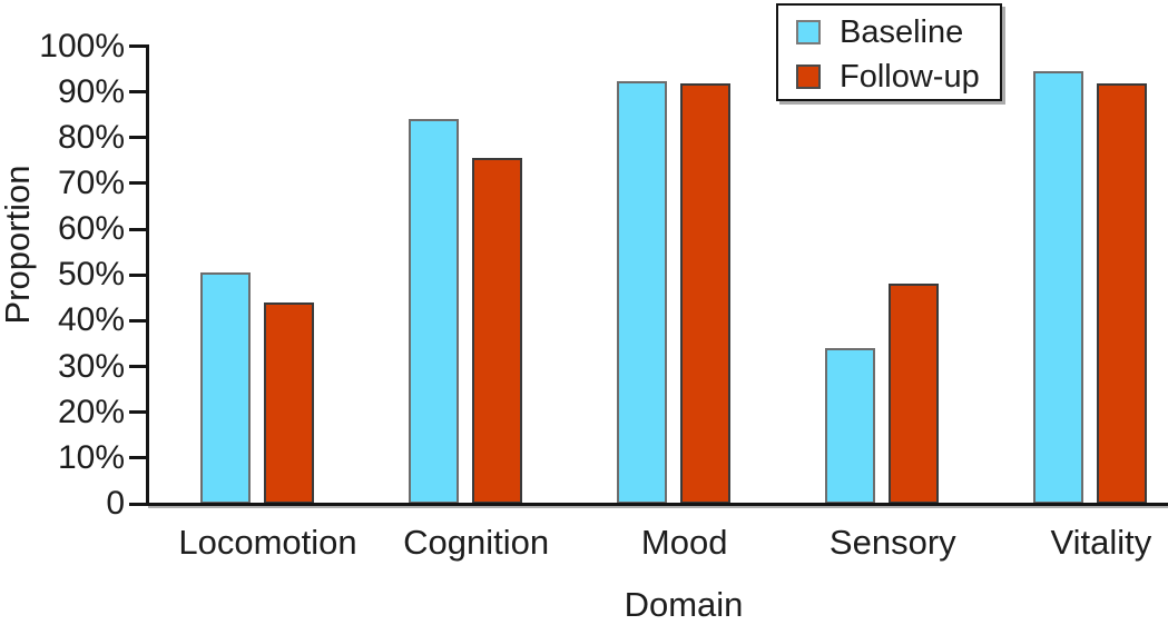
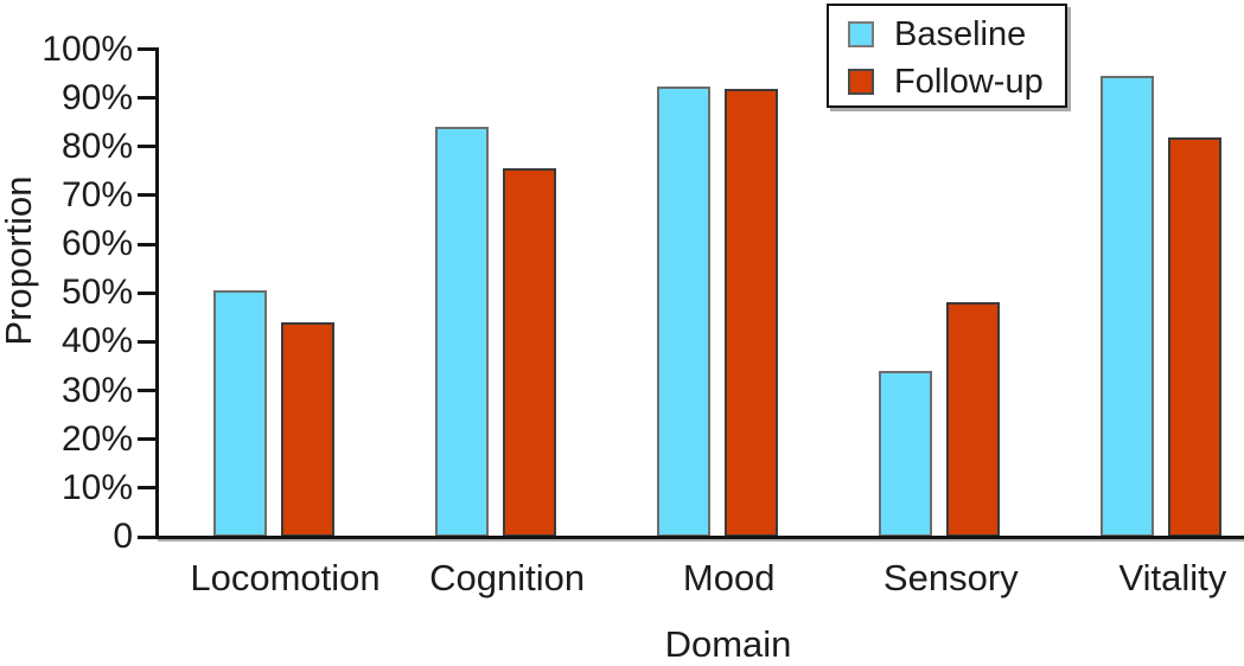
Follow-up/Vitality: 92% -> 82%
